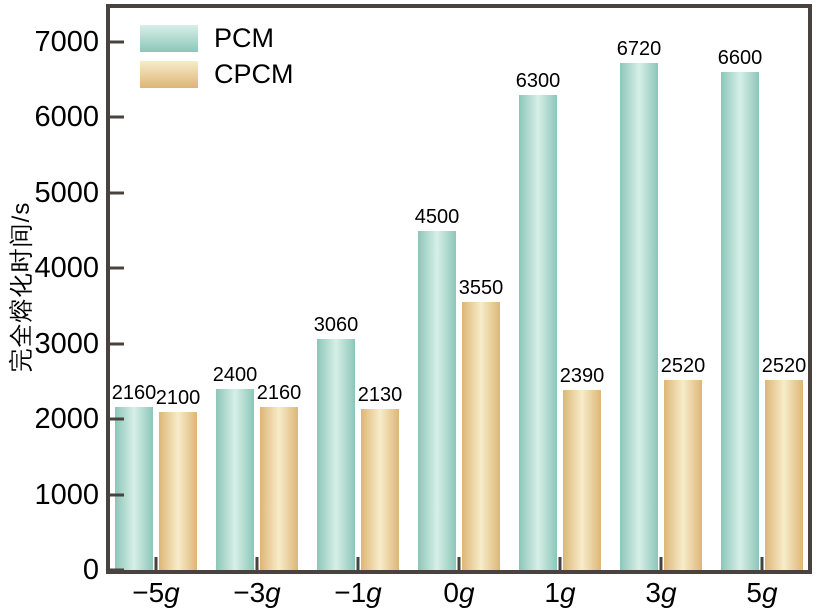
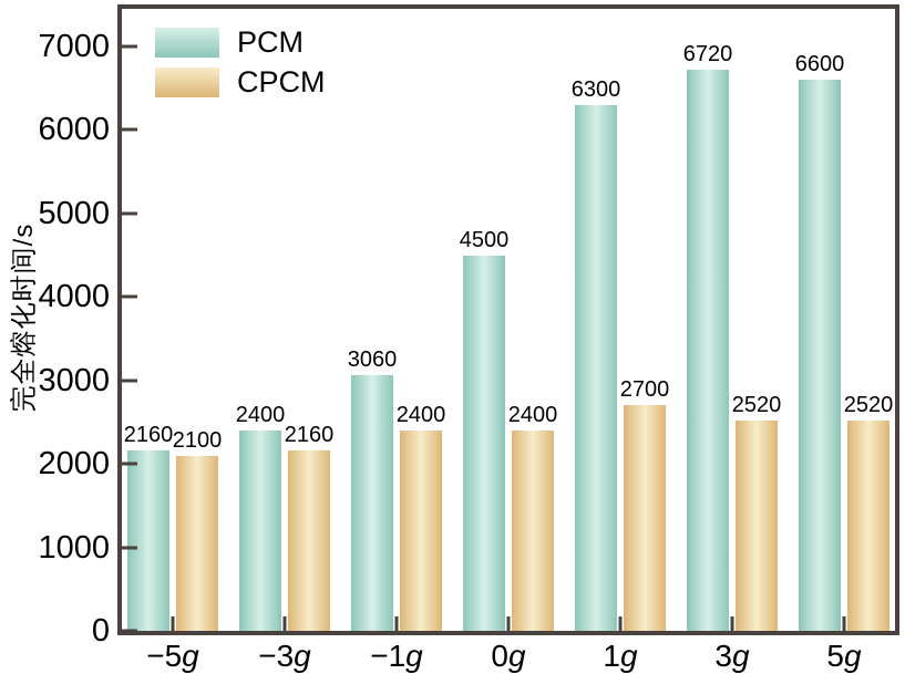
CPCM/−1g: 2130 -> 2400
CPCM/0g: 3550 -> 2400
CPCM/1g: 2390 -> 2700
